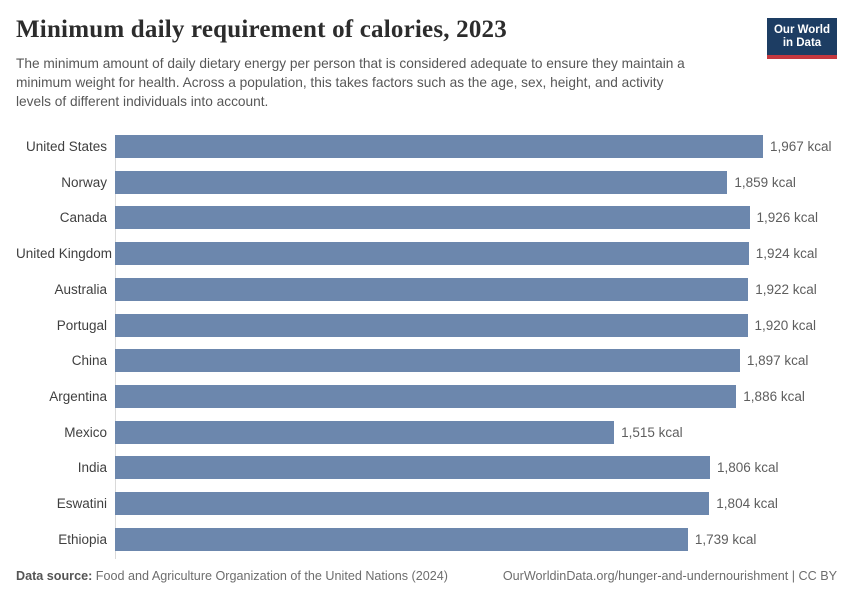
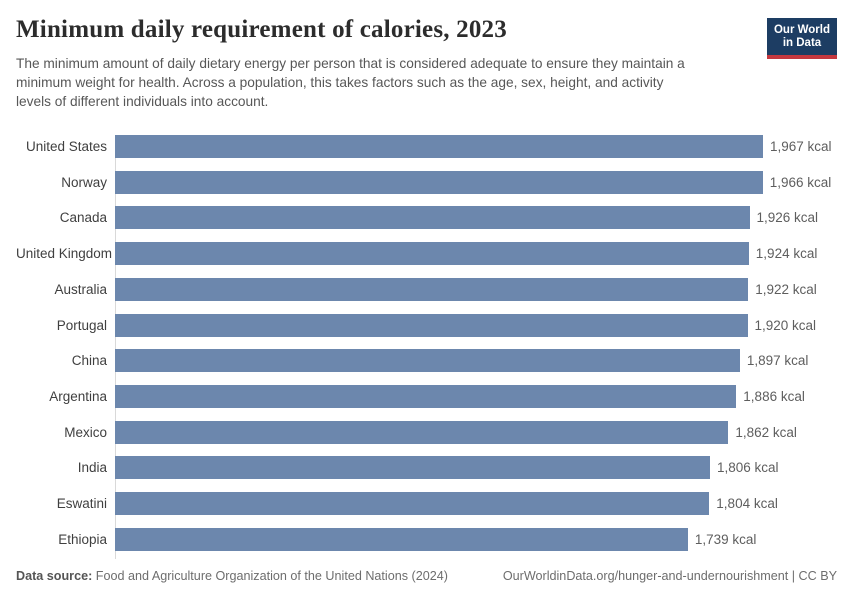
Norway: 1,859 -> 1,966
Mexico: 1,515 -> 1,862
